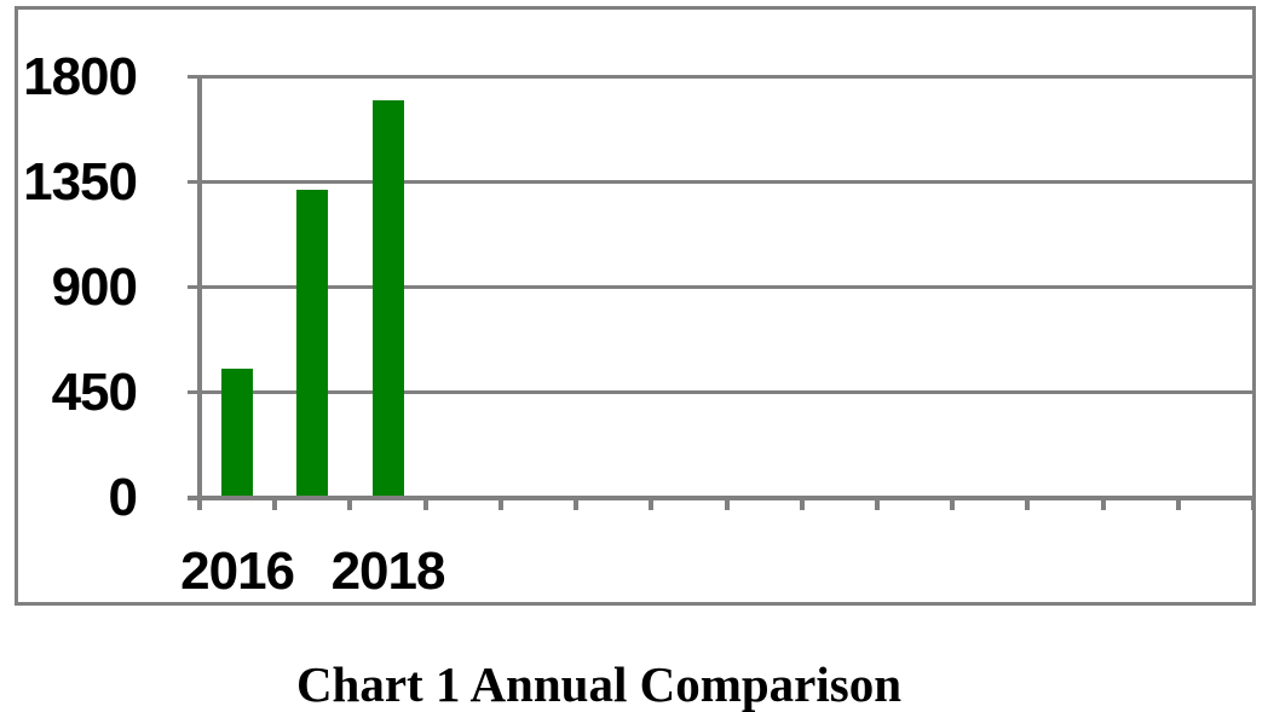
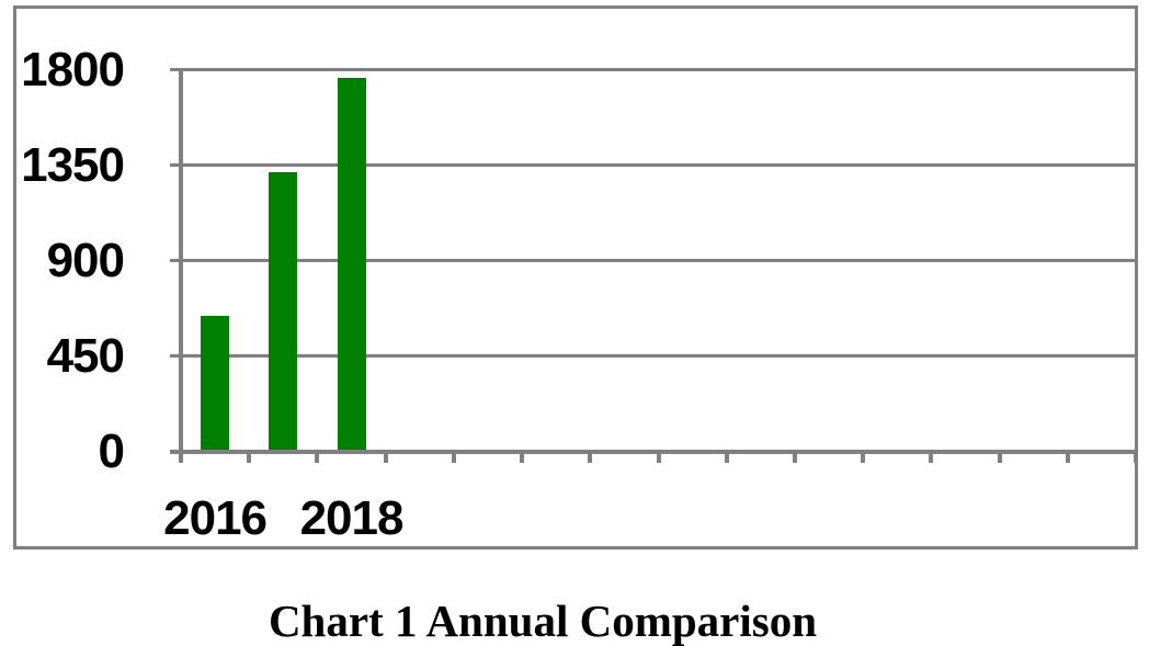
2016: 550 -> 640
2018: 1700 -> 1760
